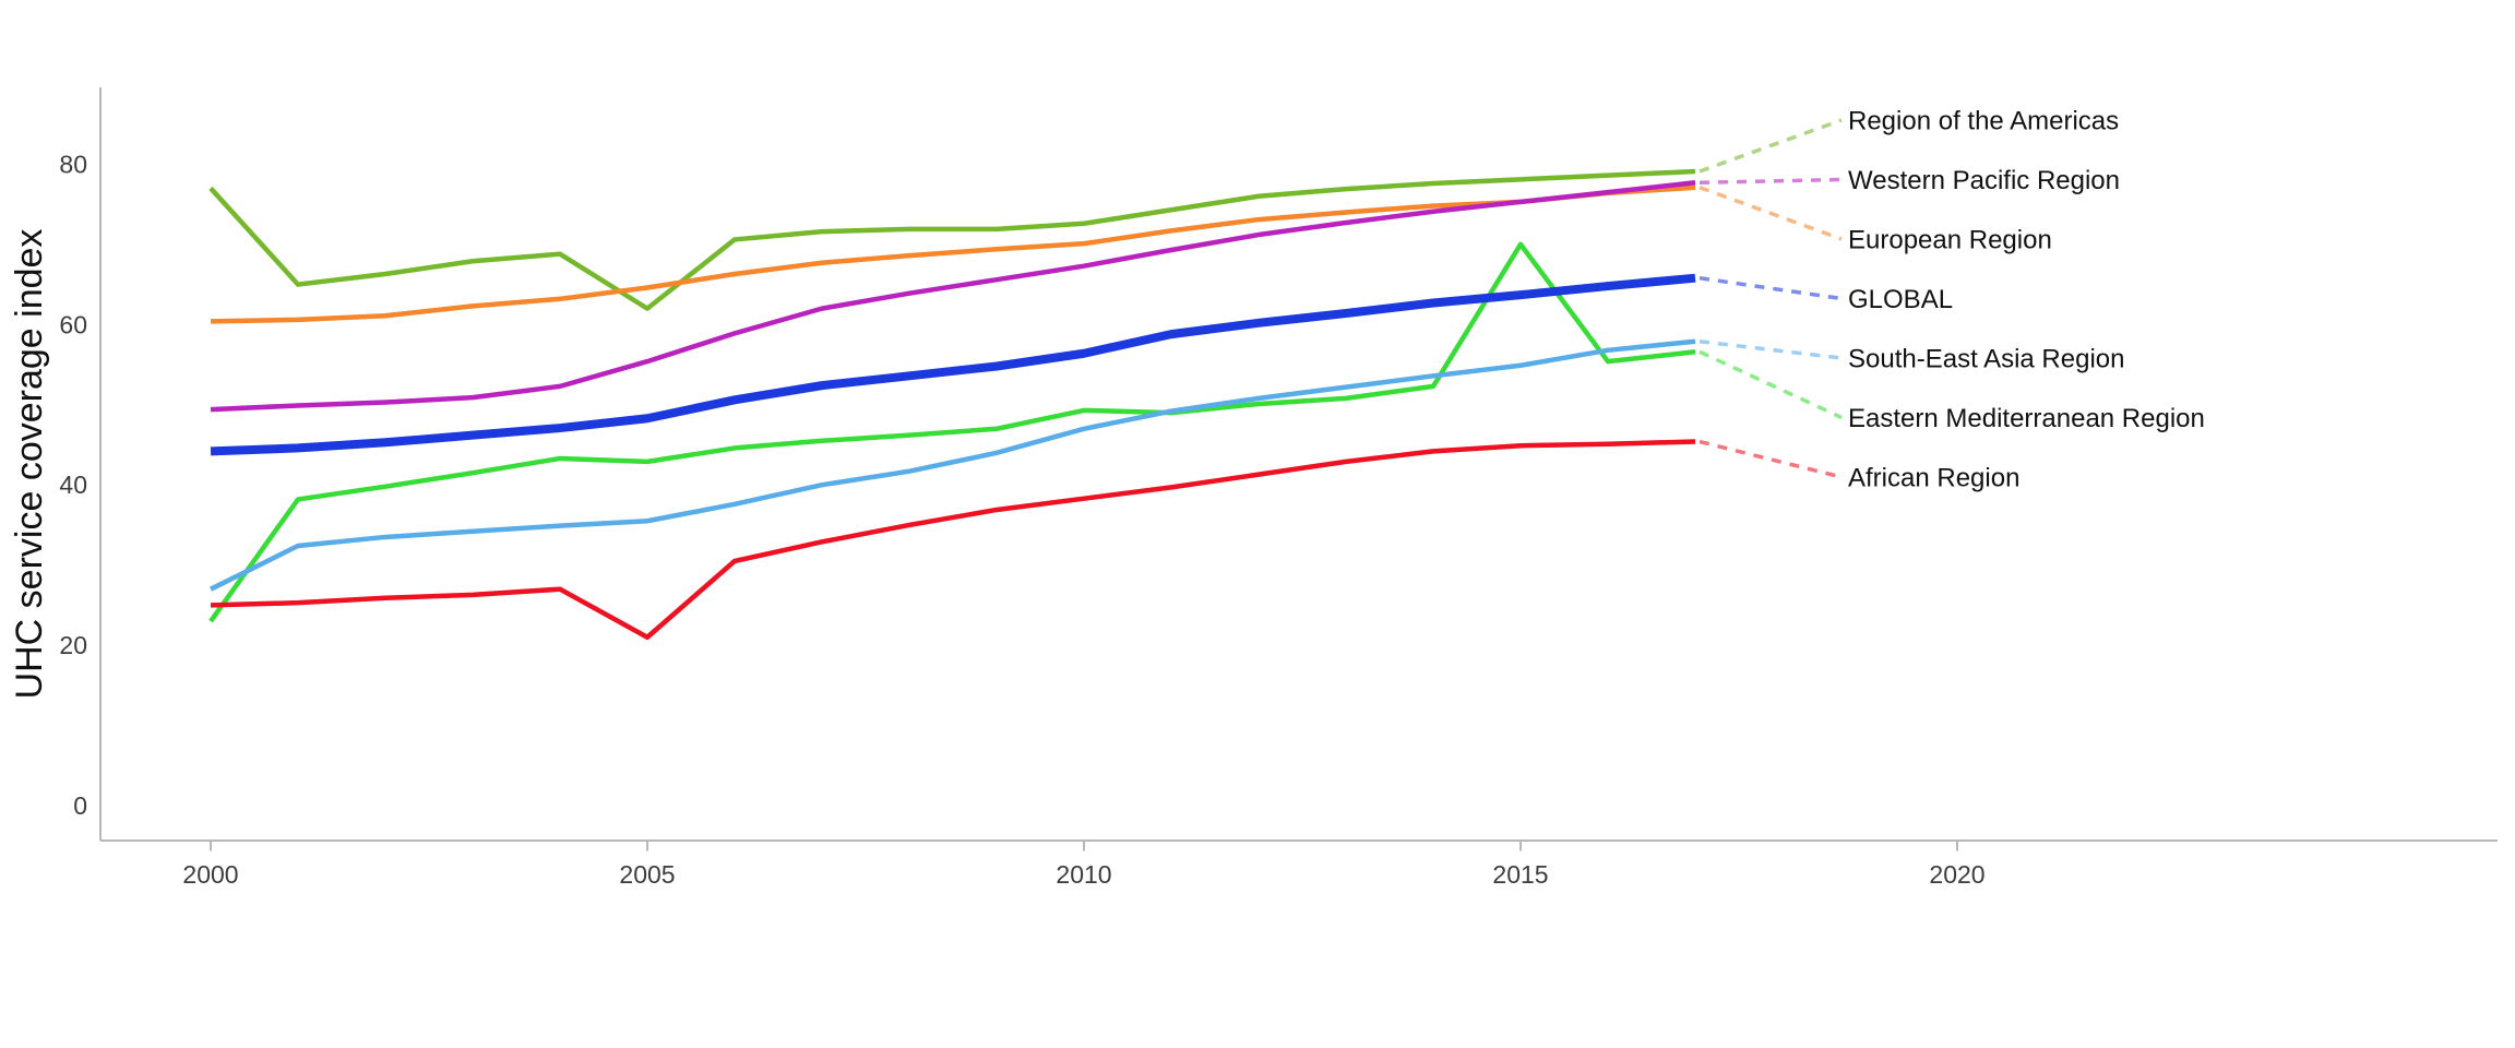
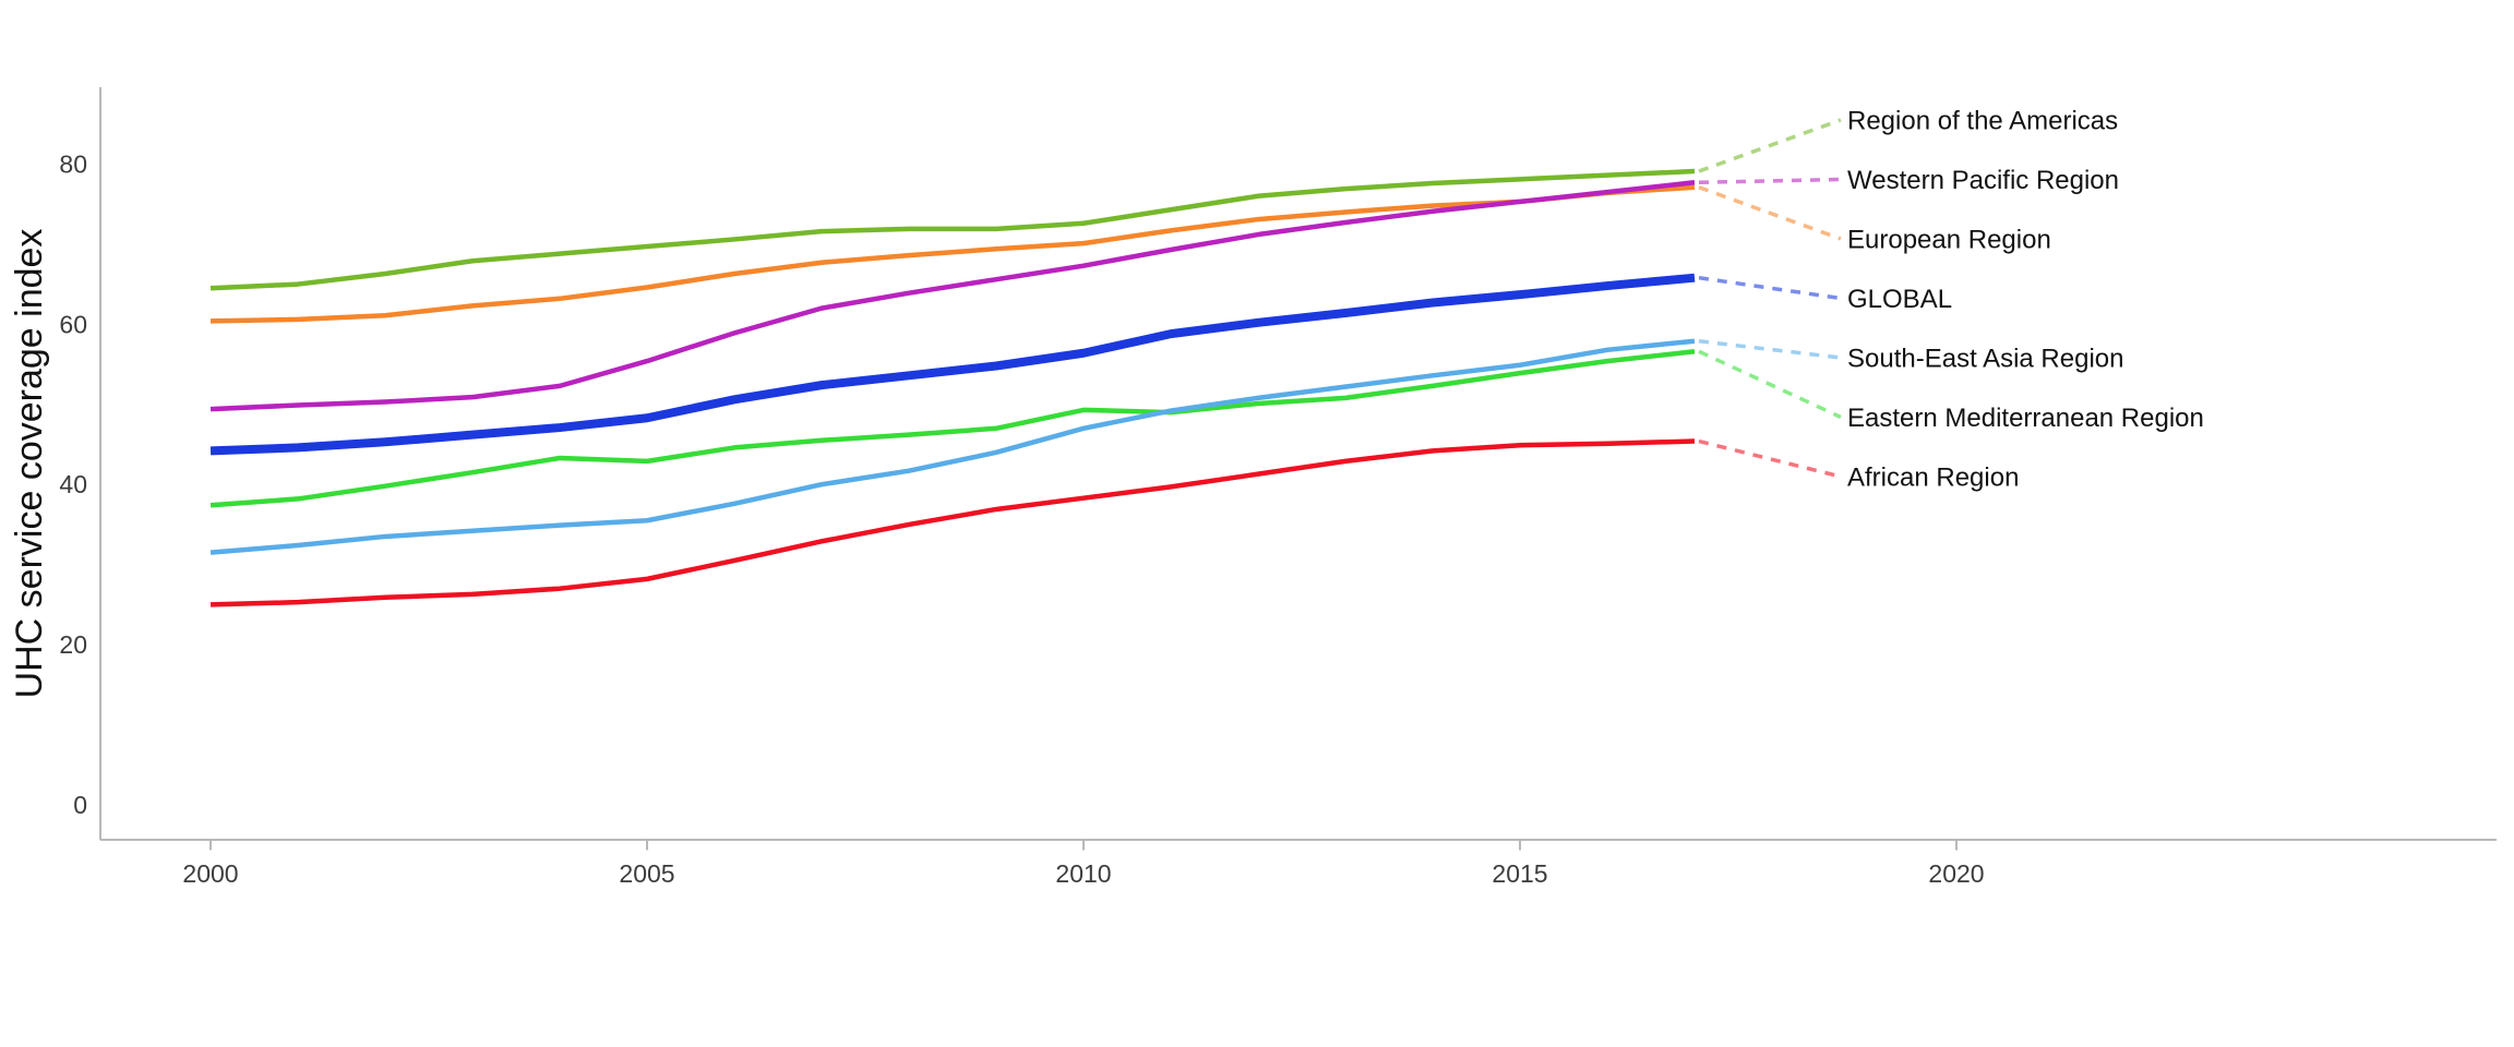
Region of the Americas/2000: 77 -> 64
South-East Asia Region/2000: 27 -> 32
Eastern Mediterranean Region/2000: 23 -> 37
Region of the Americas/2005: 62 -> 70
African Region/2005: 21 -> 28
Eastern Mediterranean Region/2015: 70 -> 54
